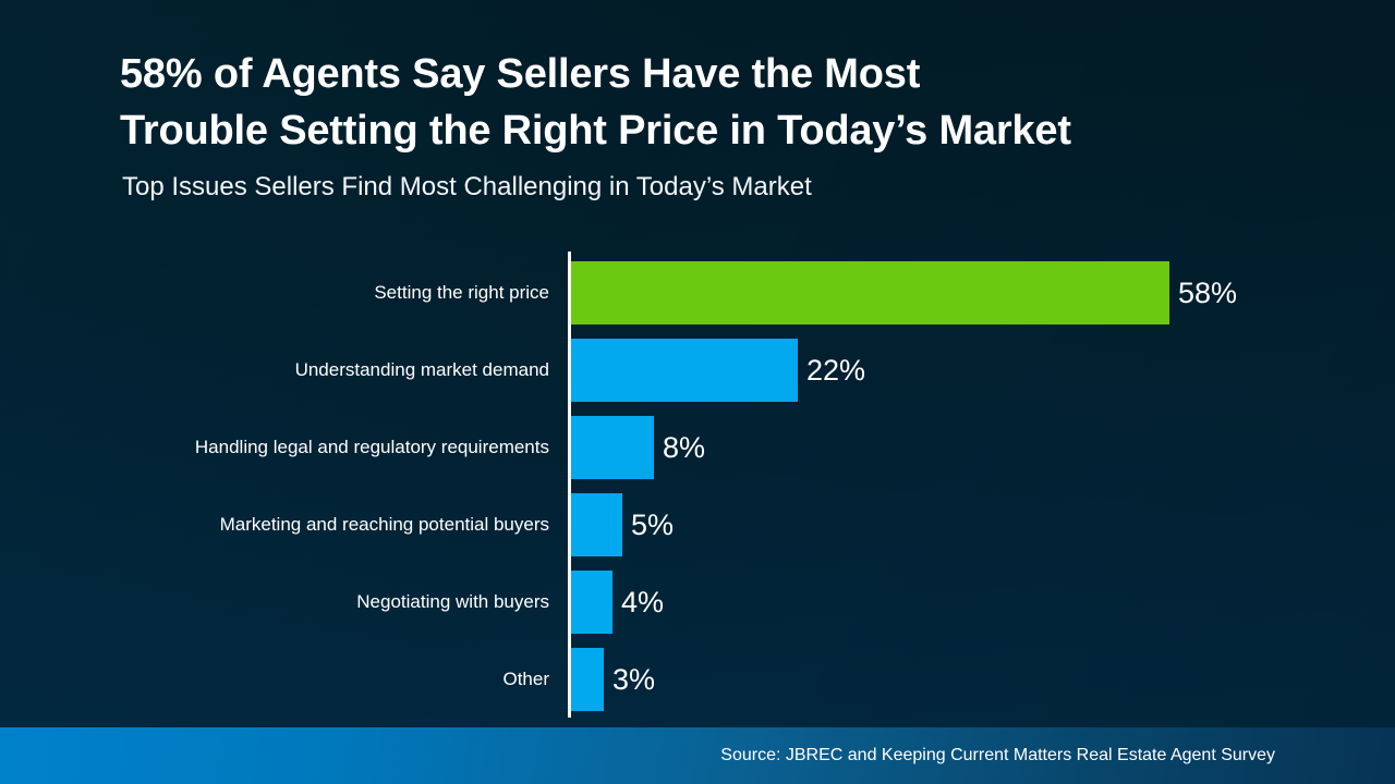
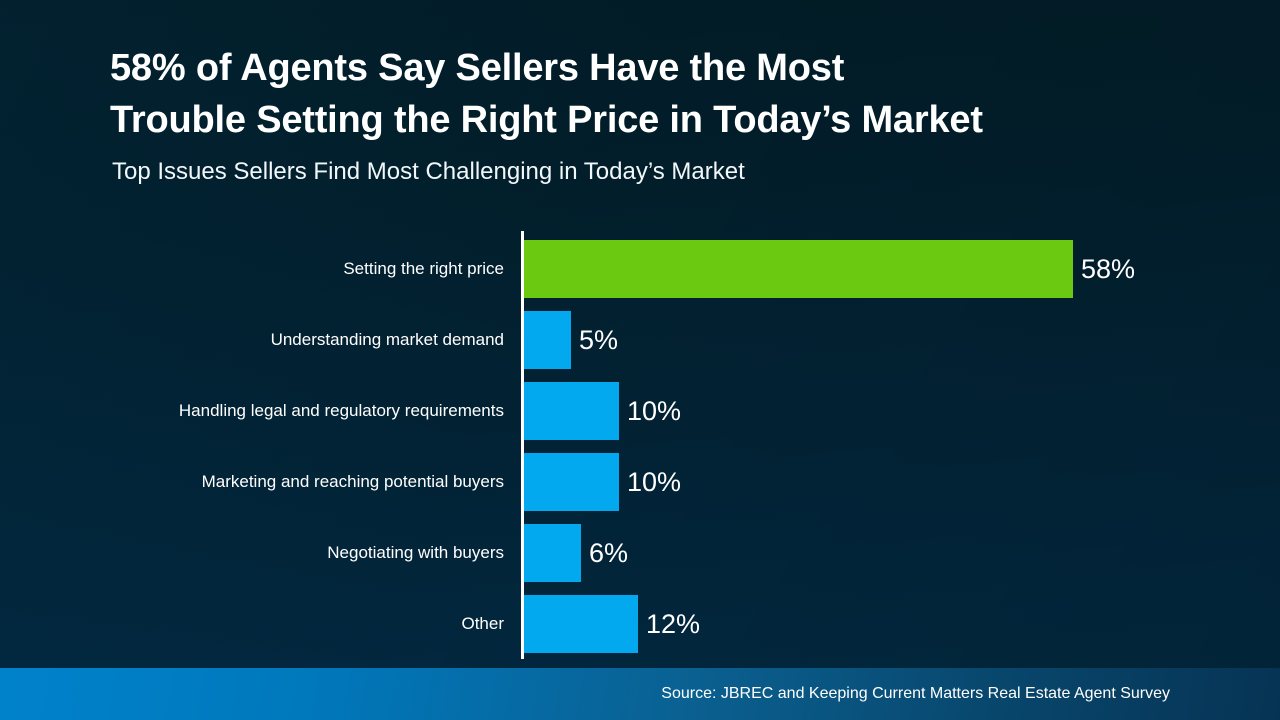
Understanding market demand: 22% -> 5%
Handling legal and regulatory requirements: 8% -> 10%
Marketing and reaching potential buyers: 5% -> 10%
Negotiating with buyers: 4% -> 6%
Other: 3% -> 12%
